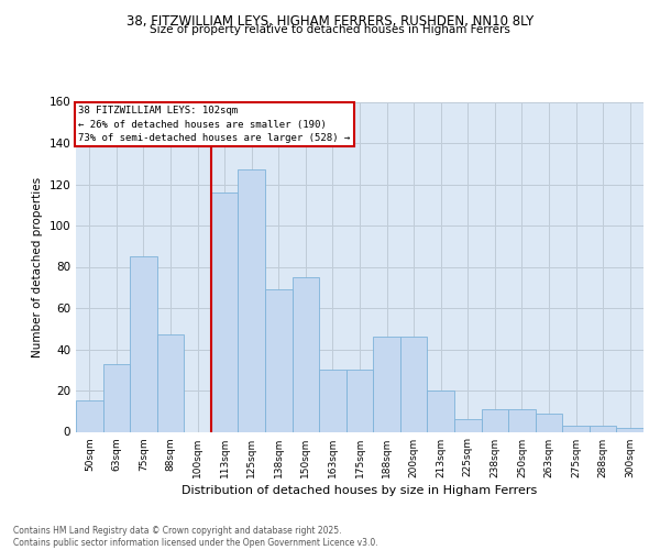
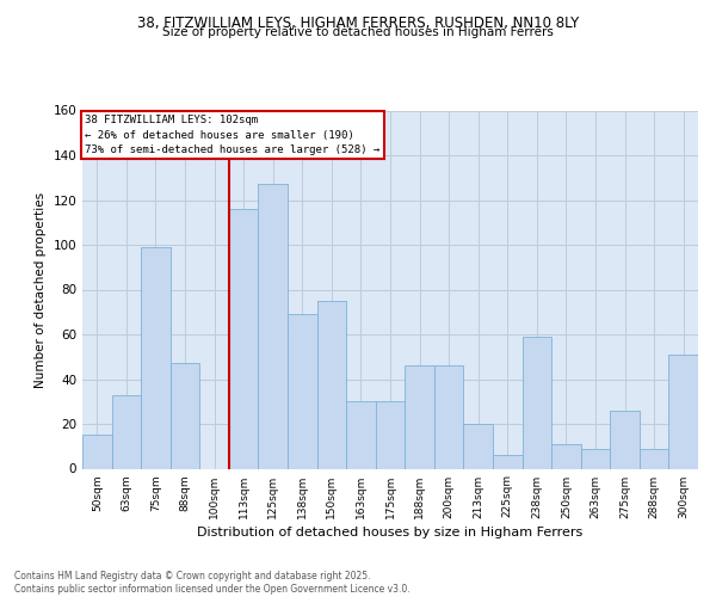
75sqm: 85 -> 99
238sqm: 11 -> 59
275sqm: 3 -> 26
288sqm: 3 -> 9
300sqm: 2 -> 51
